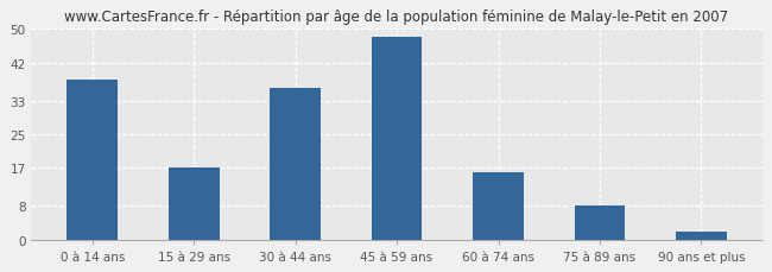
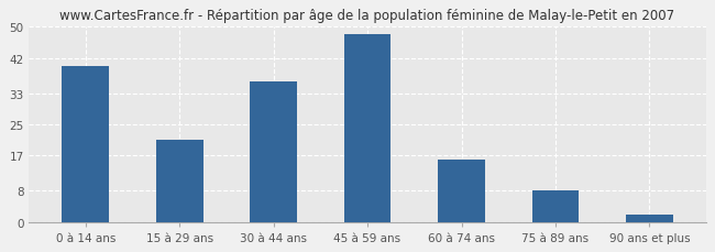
0 à 14 ans: 38 -> 40
15 à 29 ans: 17 -> 21
